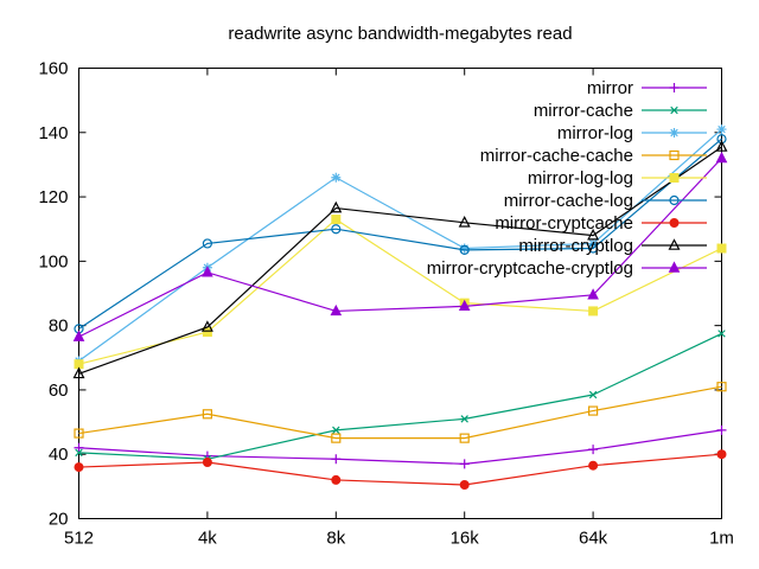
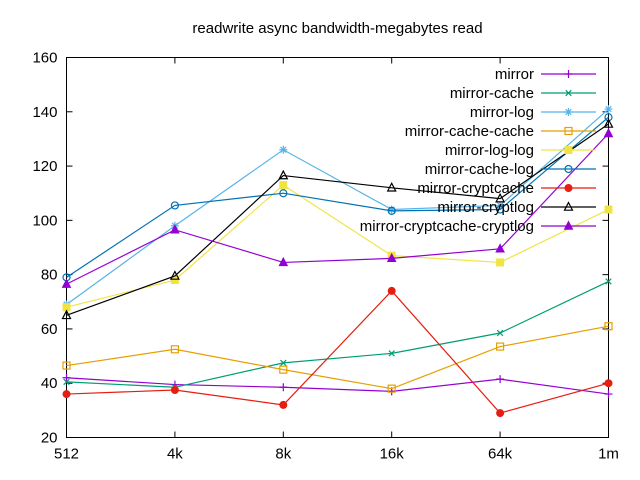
mirror-cache-cache/16k: 45 -> 38
mirror-cryptcache/16k: 30 -> 74
mirror-cryptcache/64k: 36 -> 29
mirror/1m: 48 -> 36
